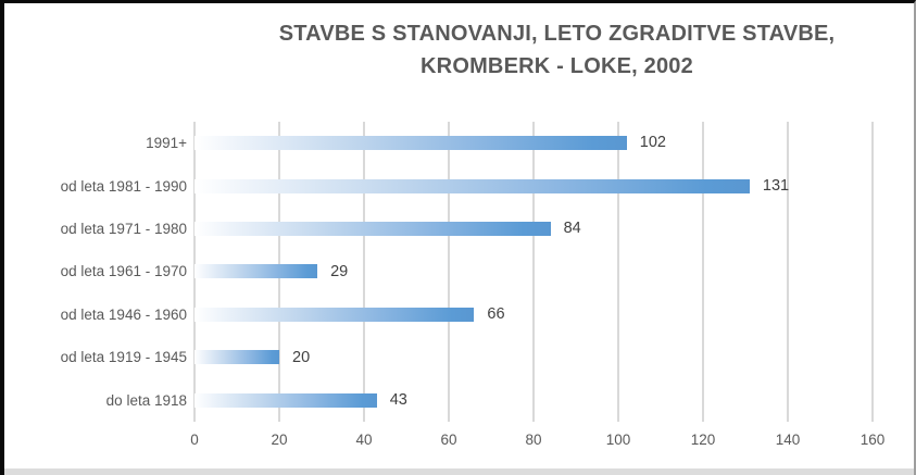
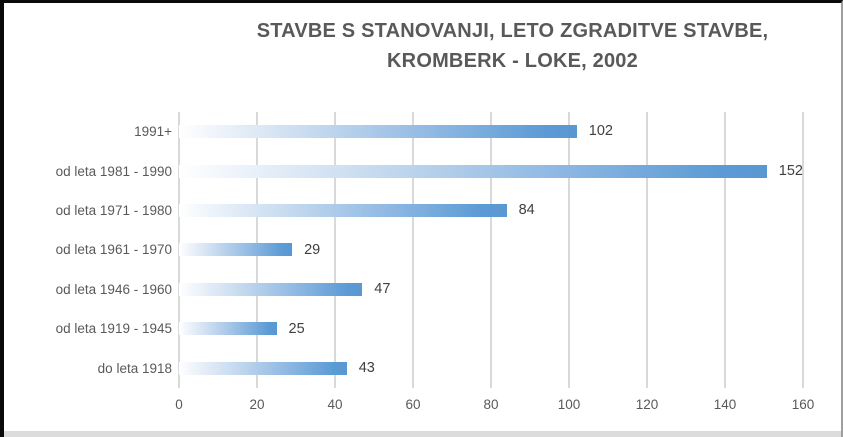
od leta 1981 - 1990: 131 -> 152
od leta 1946 - 1960: 66 -> 47
od leta 1919 - 1945: 20 -> 25
